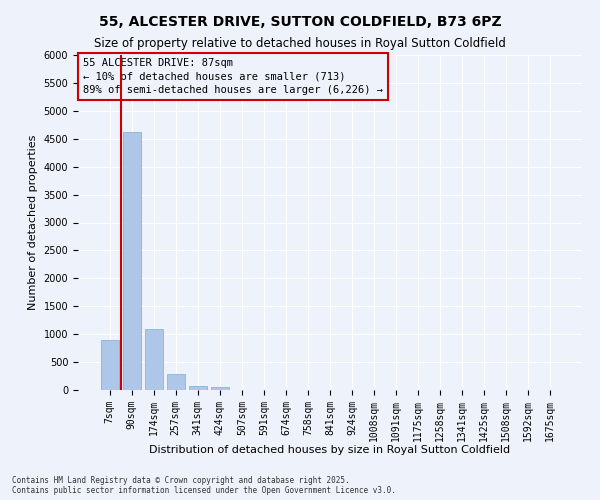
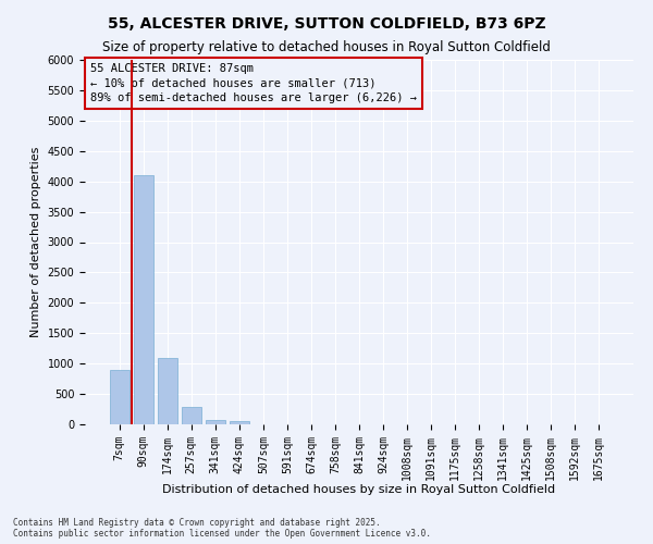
90sqm: 4620 -> 4100
